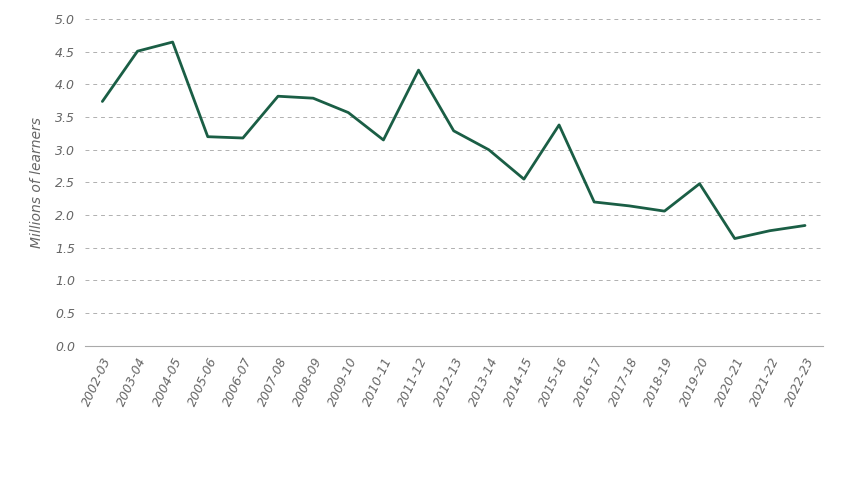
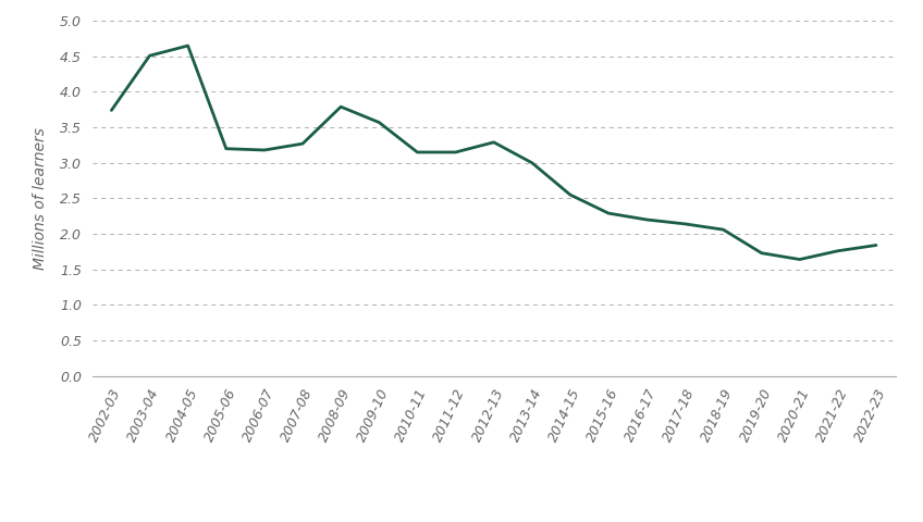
2007-08: 3.82 -> 3.27
2011-12: 4.22 -> 3.15
2015-16: 3.38 -> 2.29
2019-20: 2.48 -> 1.73
